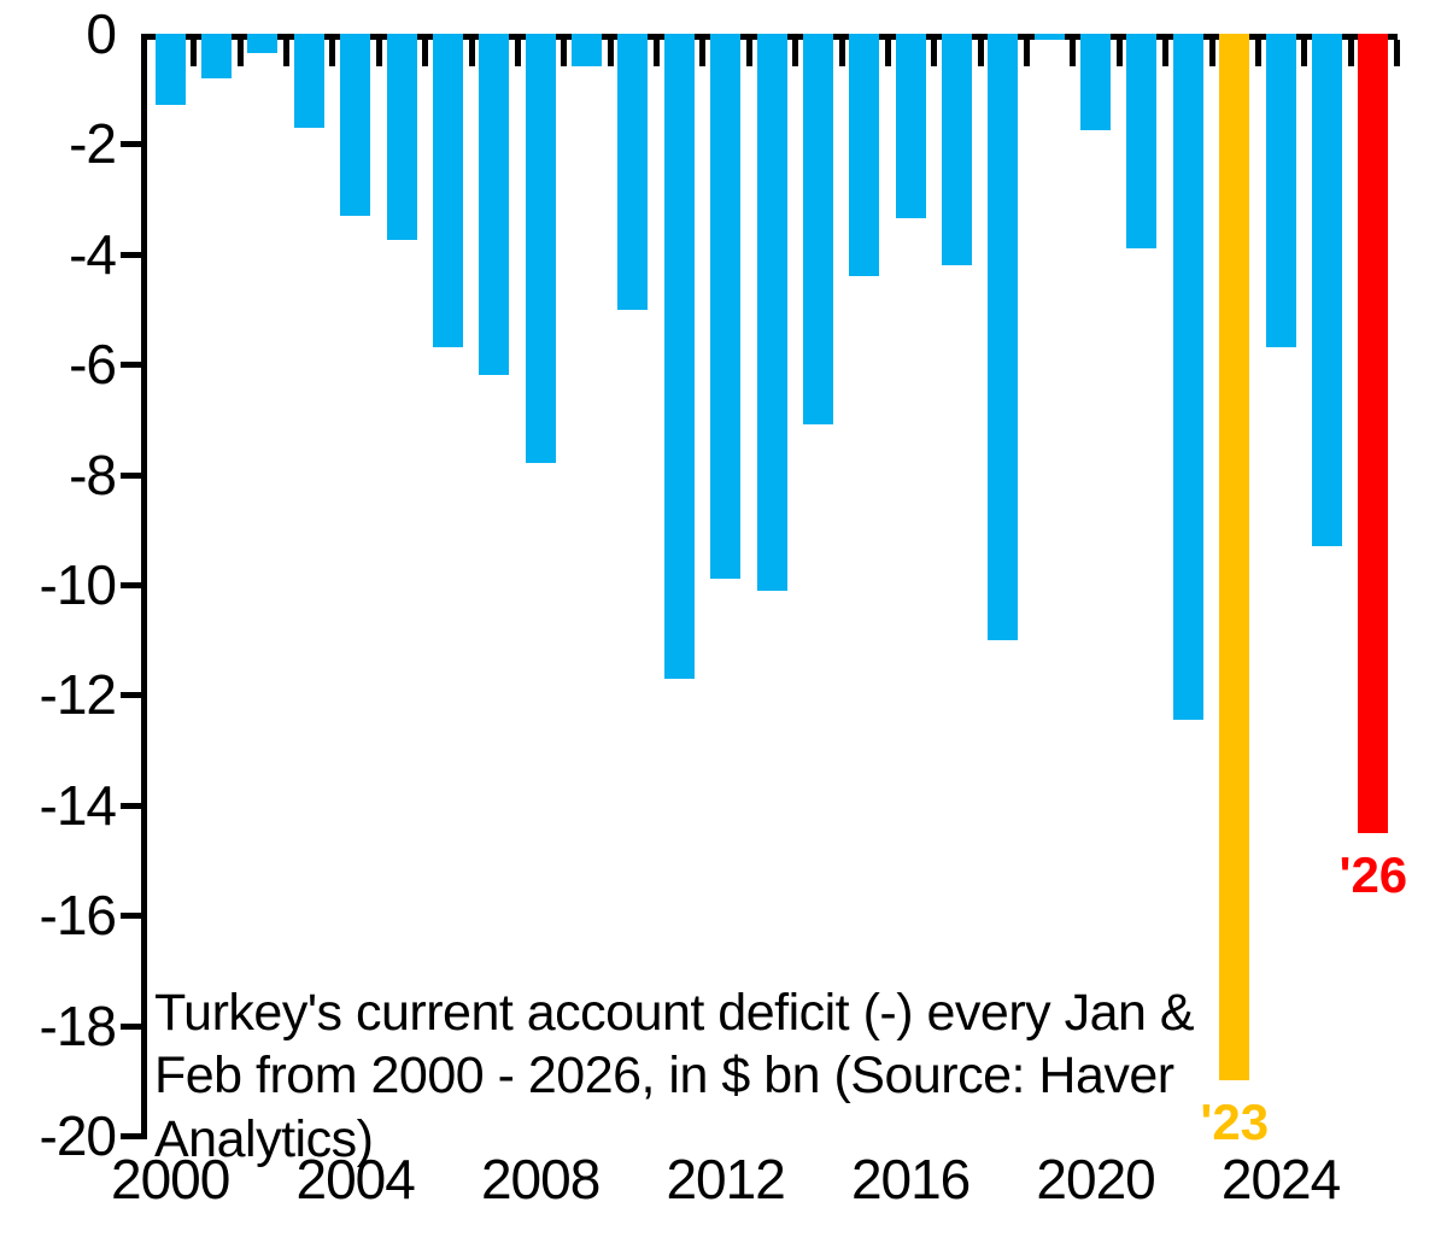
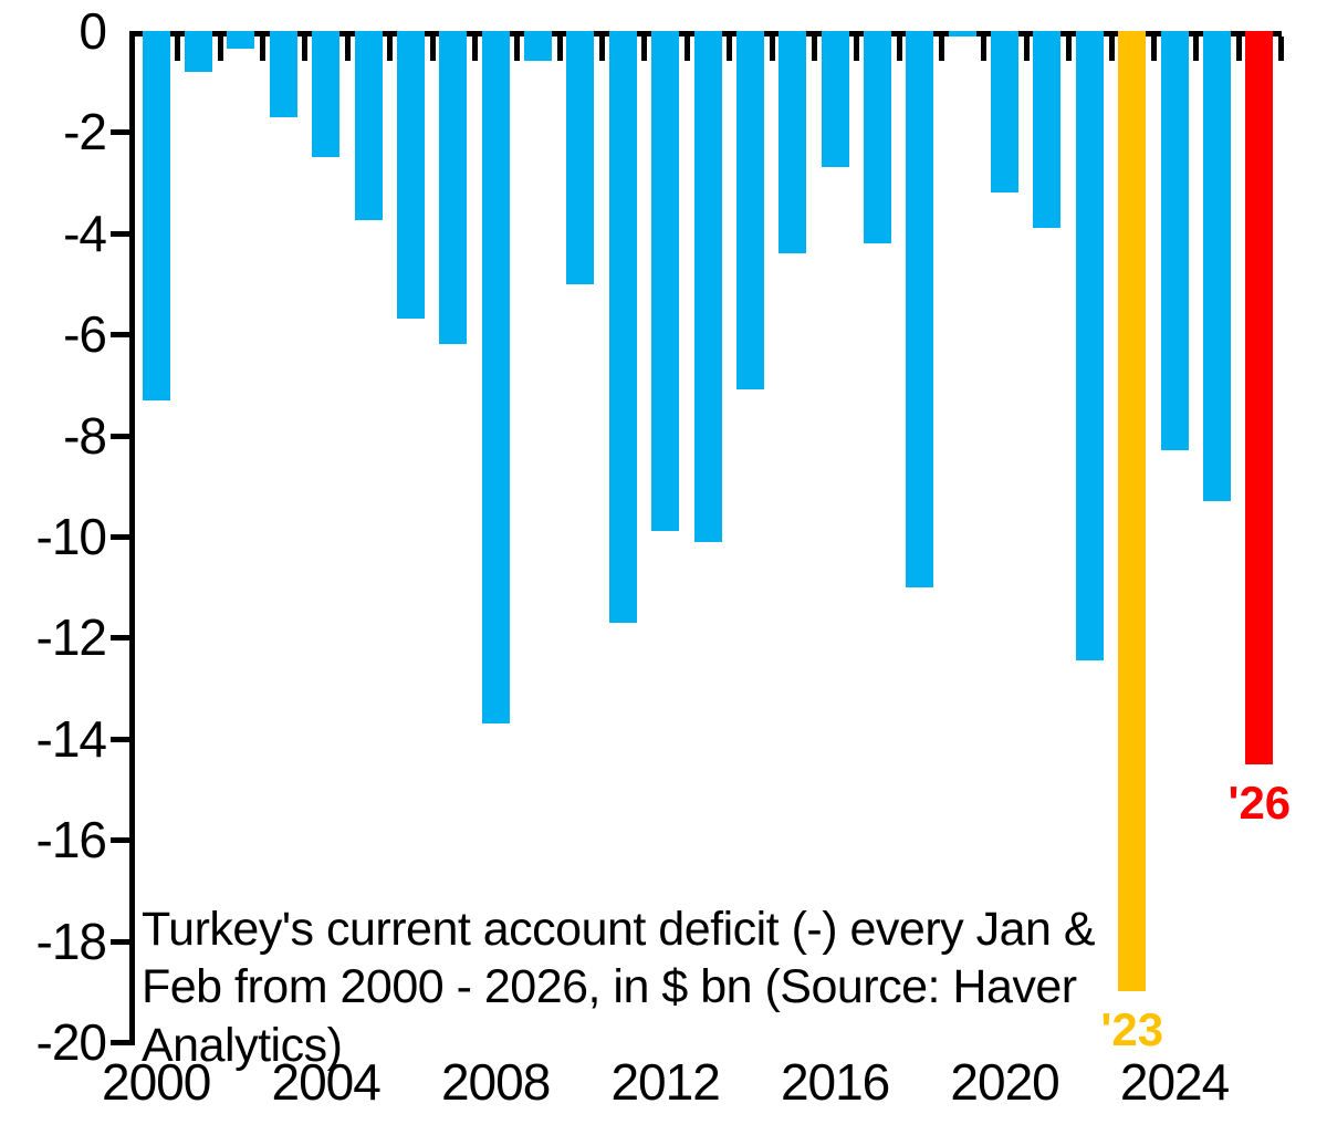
2000: -1.3 -> -7.3
2004: -3.3 -> -2.5
2008: -7.8 -> -13.7
2016: -3.4 -> -2.7
2020: -1.8 -> -3.2
2024: -5.7 -> -8.3
